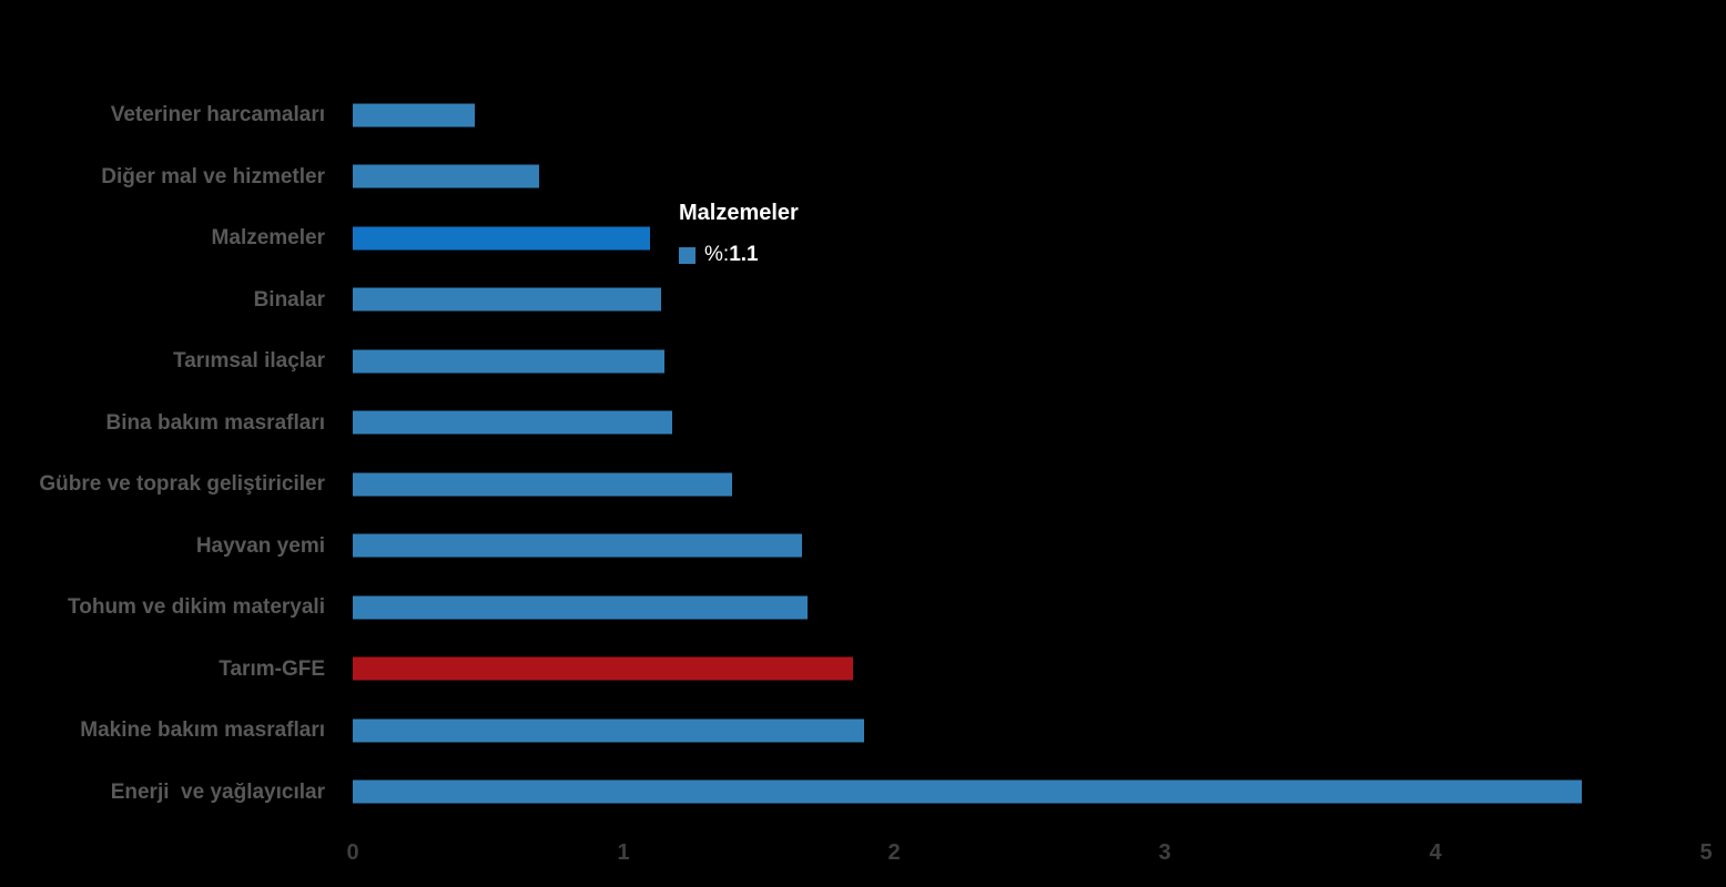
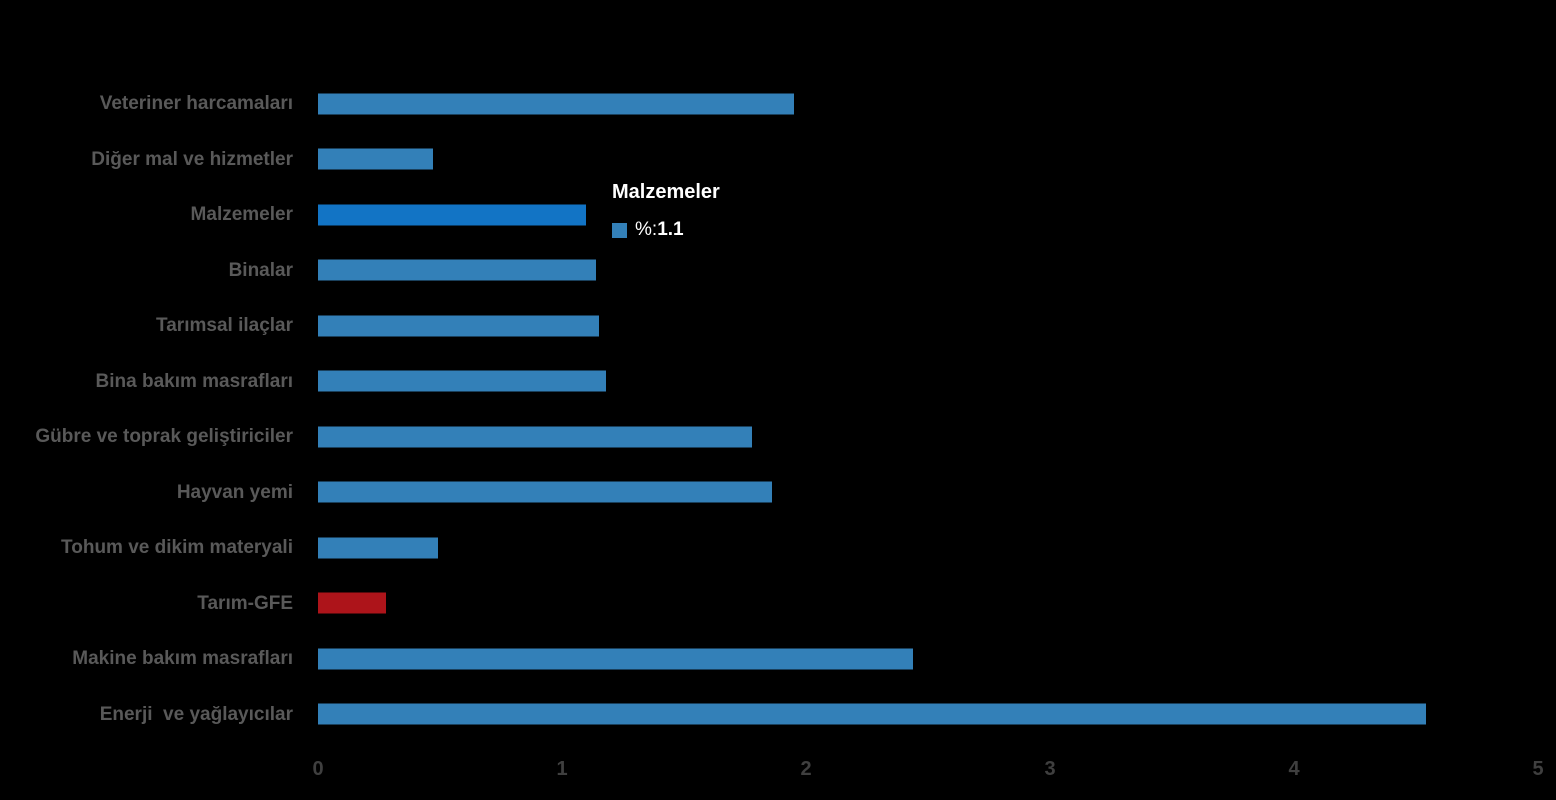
Veteriner harcamaları: 0.45 -> 1.95
Diğer mal ve hizmetler: 0.69 -> 0.47
Gübre ve toprak geliştiriciler: 1.40 -> 1.78
Hayvan yemi: 1.66 -> 1.86
Tohum ve dikim materyali: 1.68 -> 0.49
Tarım-GFE: 1.85 -> 0.28
Makine bakım masrafları: 1.89 -> 2.44
